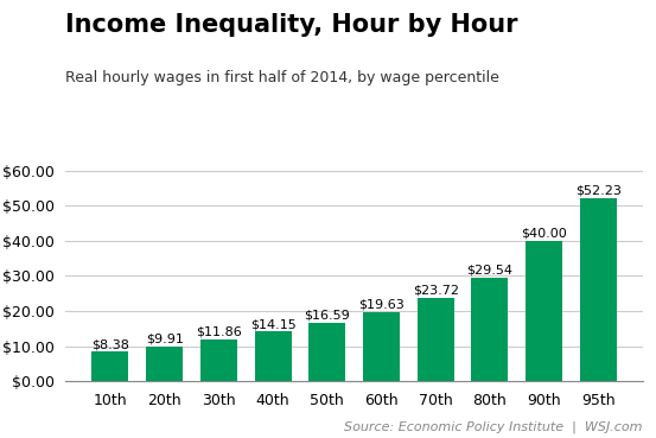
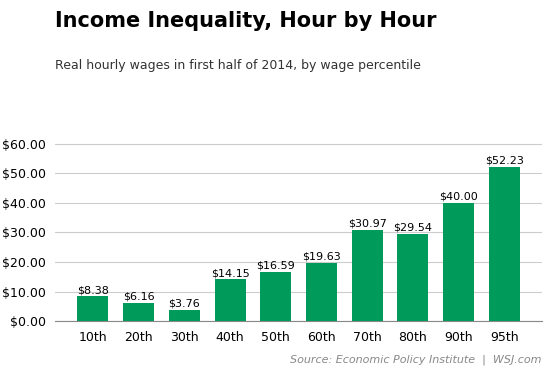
20th: $9.91 -> $6.16
30th: $11.86 -> $3.76
70th: $23.72 -> $30.97
